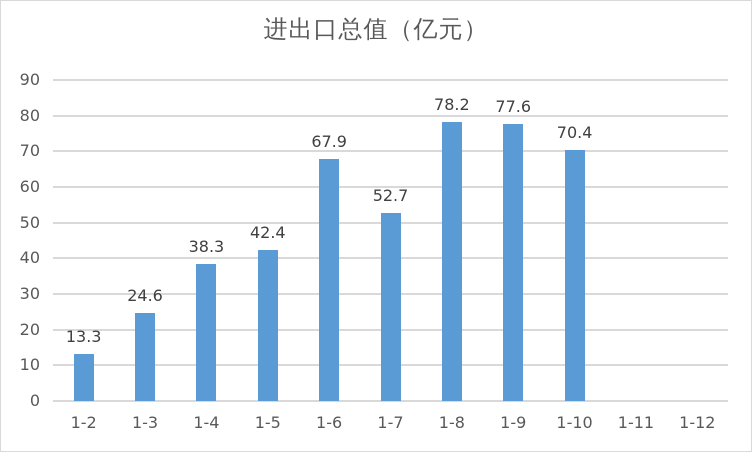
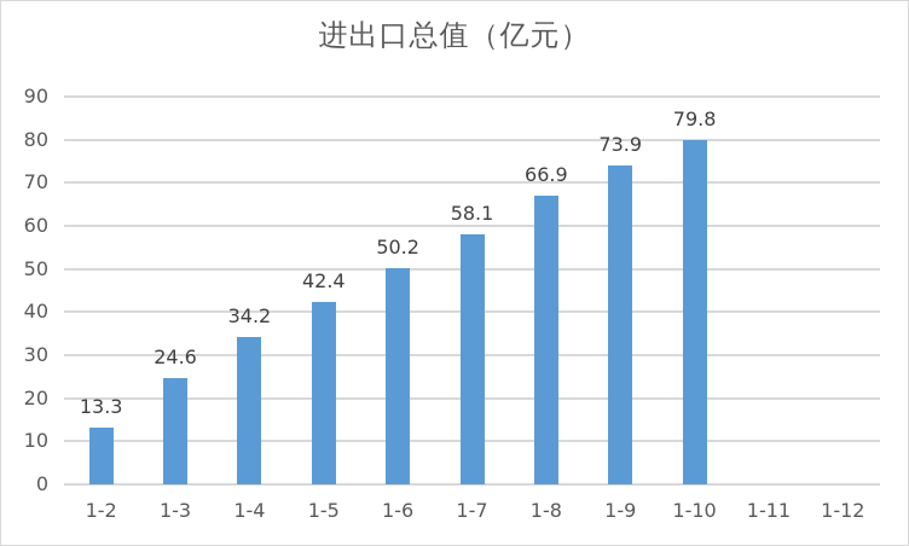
1-4: 38.3 -> 34.2
1-6: 67.9 -> 50.2
1-7: 52.7 -> 58.1
1-8: 78.2 -> 66.9
1-9: 77.6 -> 73.9
1-10: 70.4 -> 79.8
